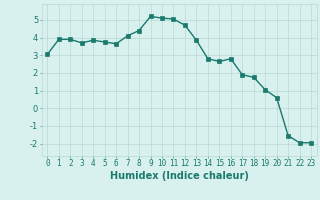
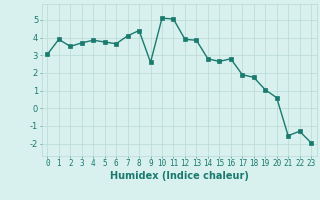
2: 3.9 -> 3.5
9: 5.2 -> 2.6
12: 4.7 -> 3.9
22: -1.9 -> -1.3
